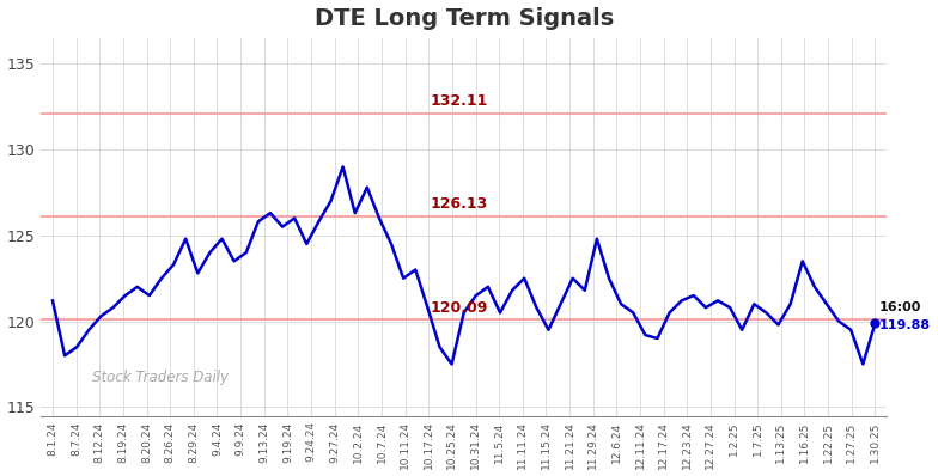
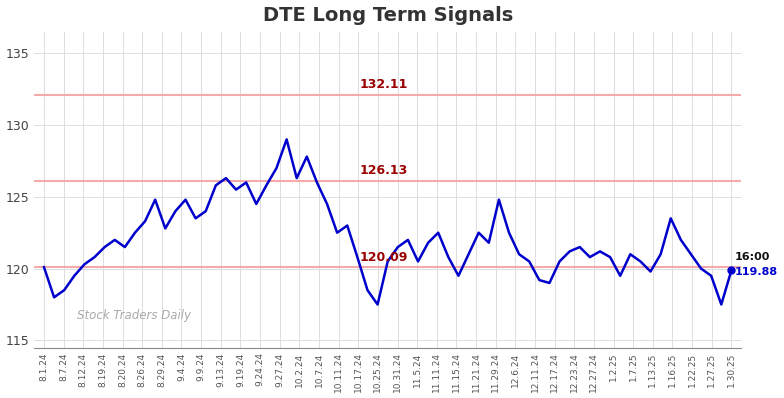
8.1.24: 121.2 -> 120.1
